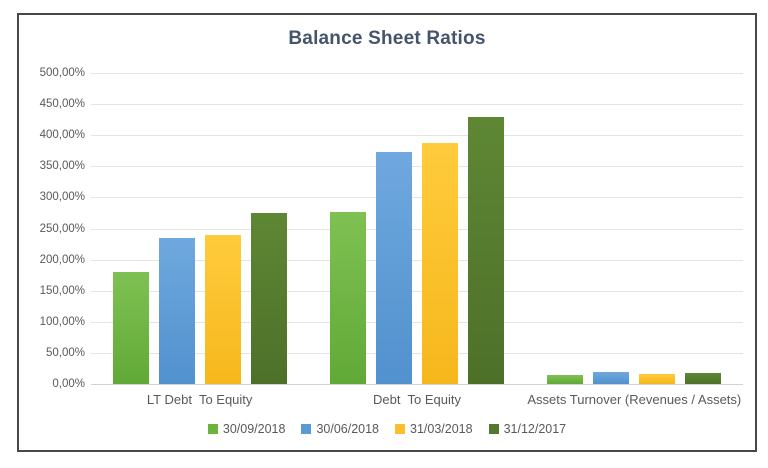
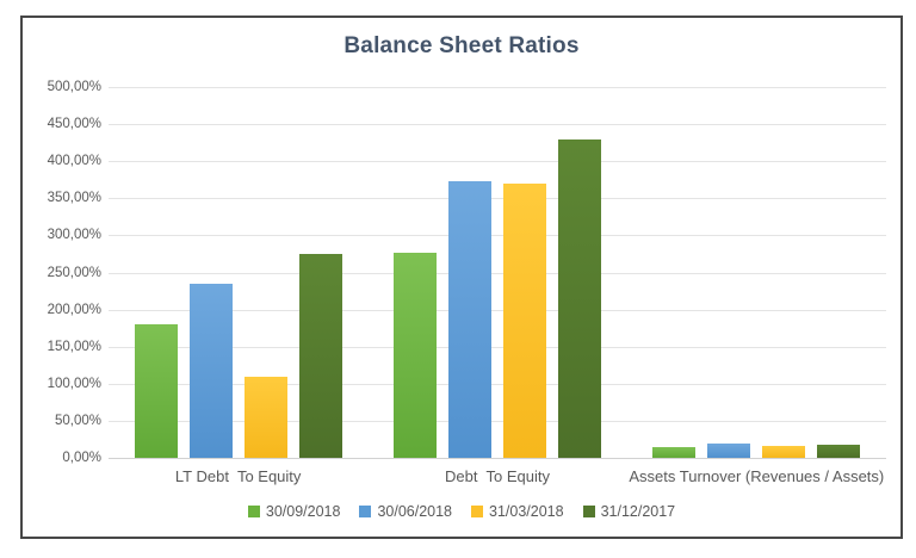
31/03/2018/LT Debt To Equity: 240% -> 110%
31/03/2018/Debt To Equity: 390% -> 370%
